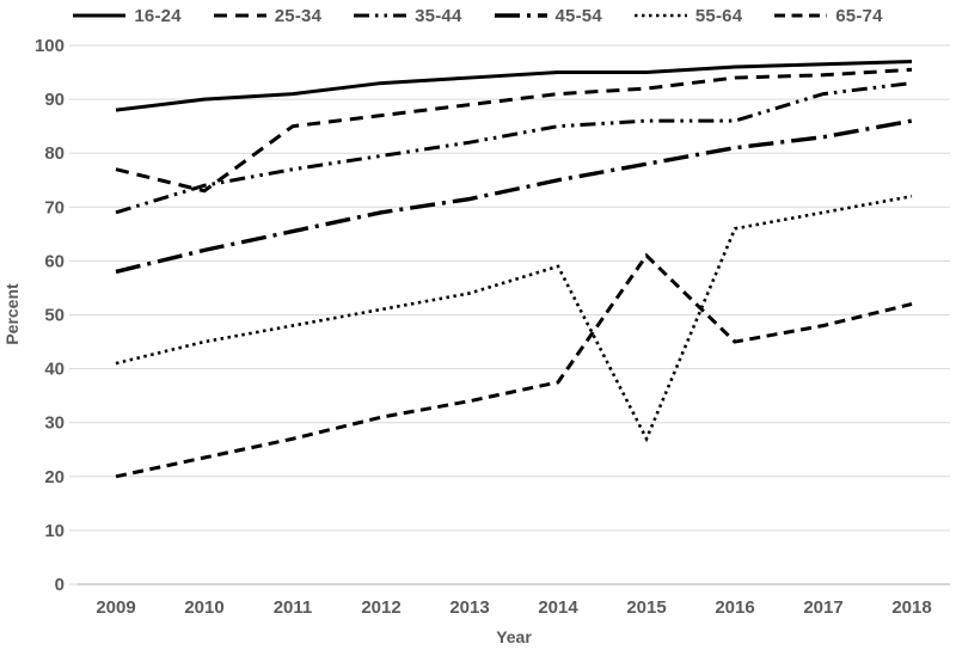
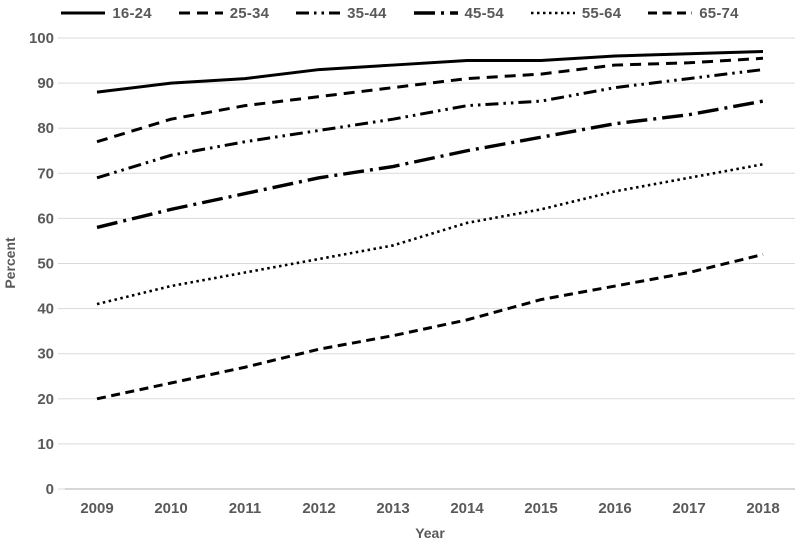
25-34/2010: 73 -> 82
55-64/2015: 27 -> 62
65-74/2015: 61 -> 42
35-44/2016: 86 -> 89
